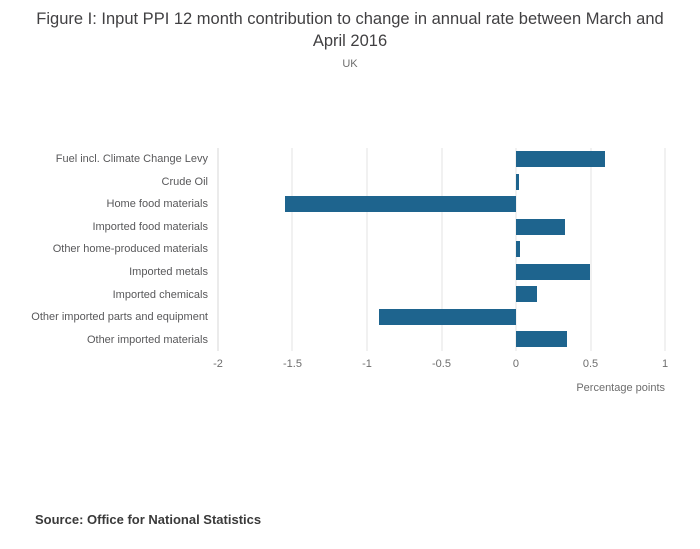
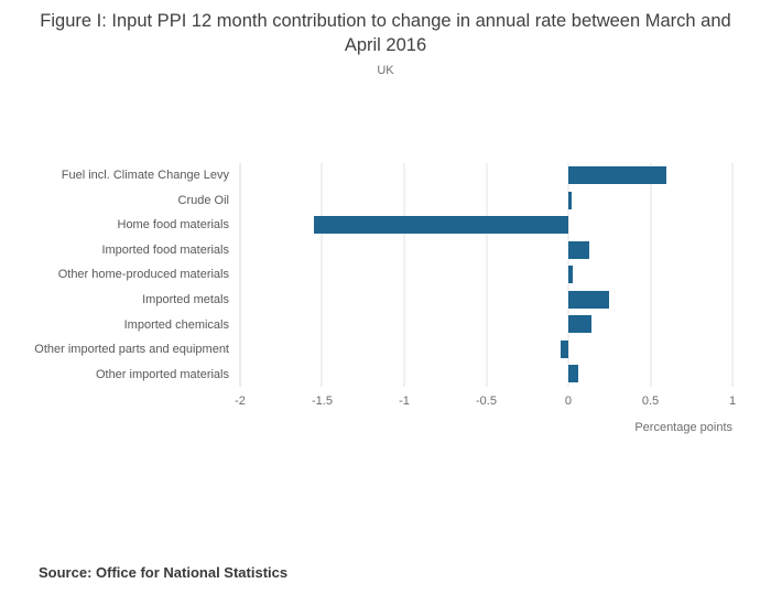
Imported food materials: 0.33 -> 0.13
Imported metals: 0.50 -> 0.25
Other imported parts and equipment: -0.92 -> -0.05
Other imported materials: 0.34 -> 0.06
